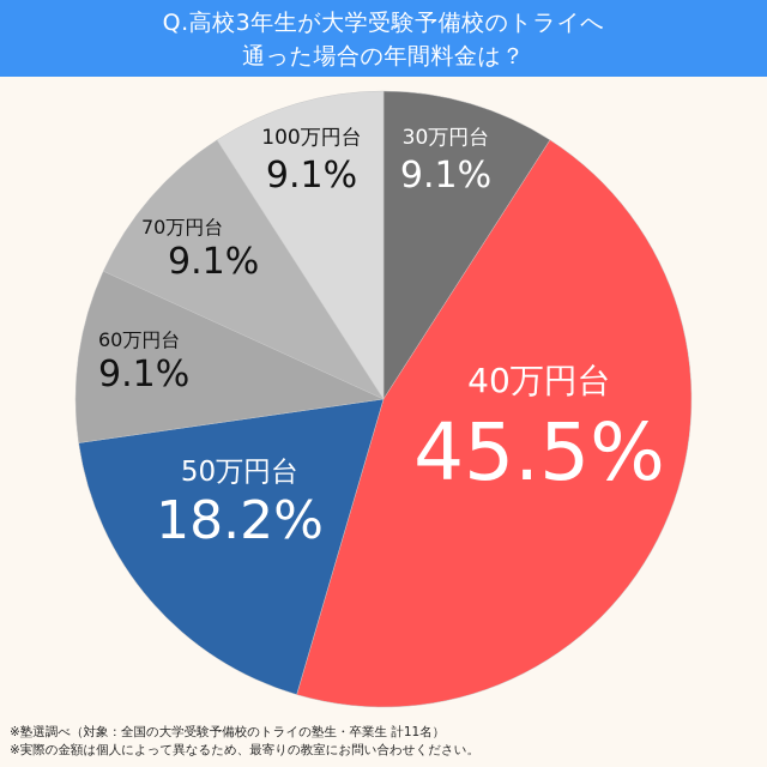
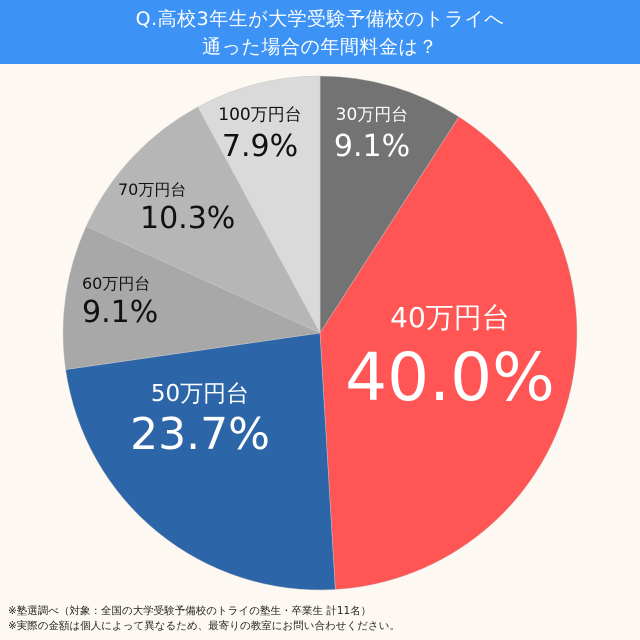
40万円台: 45.5% -> 40.0%
50万円台: 18.2% -> 23.7%
70万円台: 9.1% -> 10.3%
100万円台: 9.1% -> 7.9%
